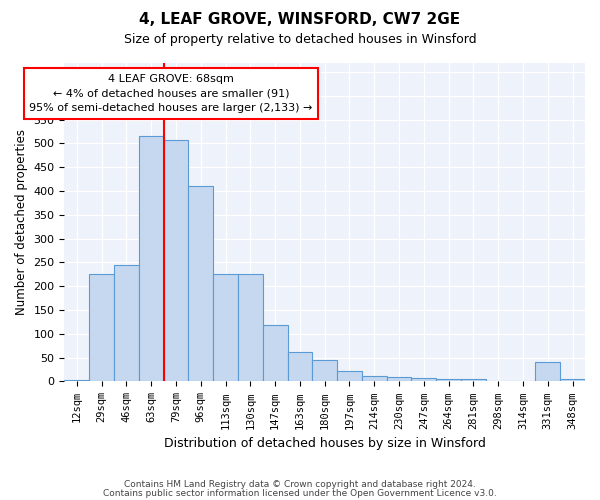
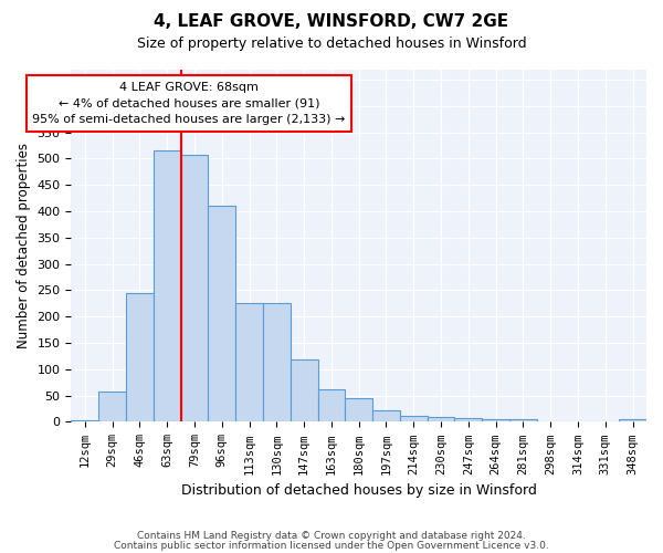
29sqm: 225 -> 58
331sqm: 40 -> 1
